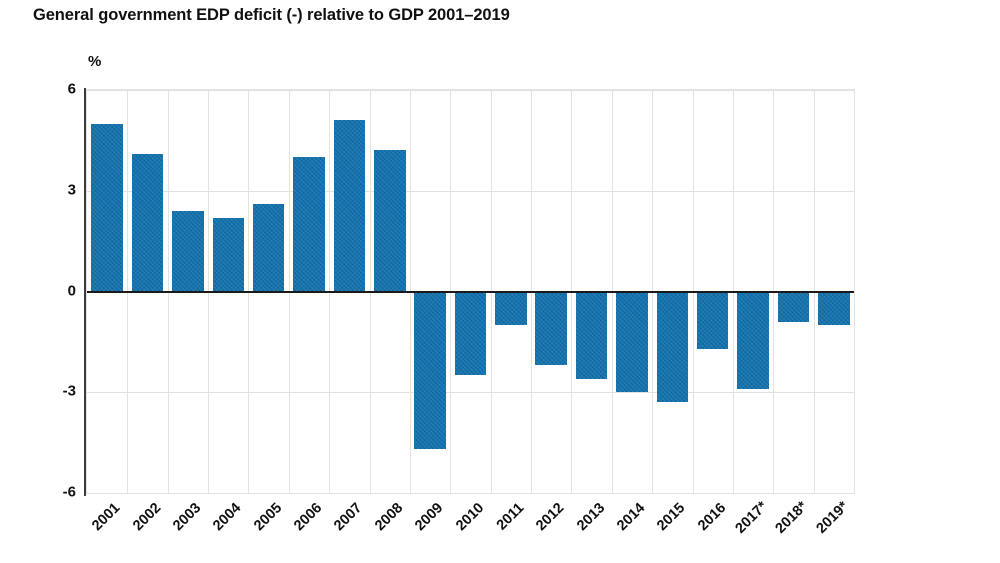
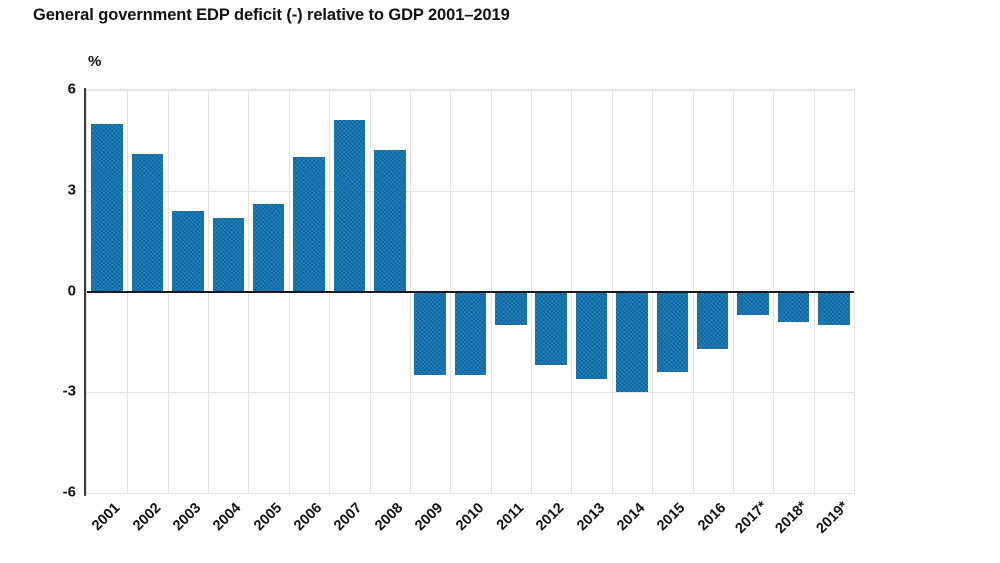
2009: -4.7 -> -2.5
2015: -3.3 -> -2.4
2017*: -2.9 -> -0.7
